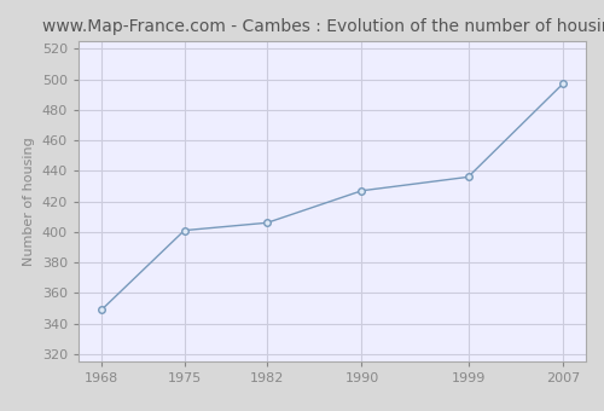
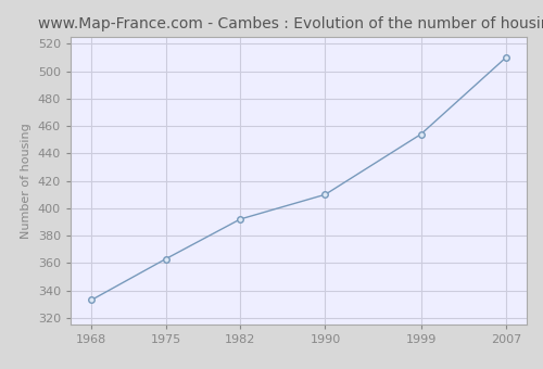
1968: 349 -> 333
1975: 401 -> 363
1982: 406 -> 392
1990: 427 -> 410
1999: 436 -> 454
2007: 497 -> 510
